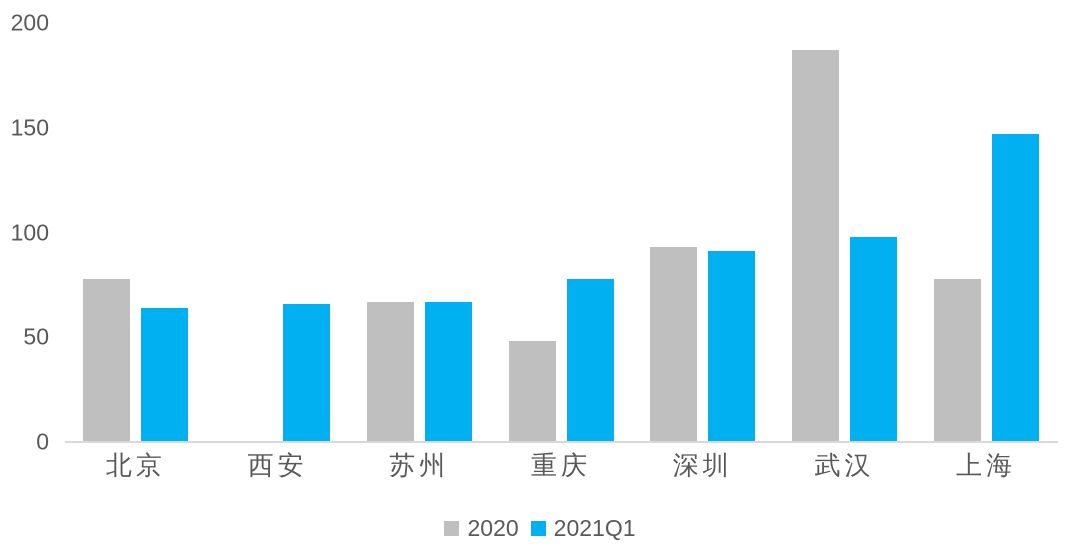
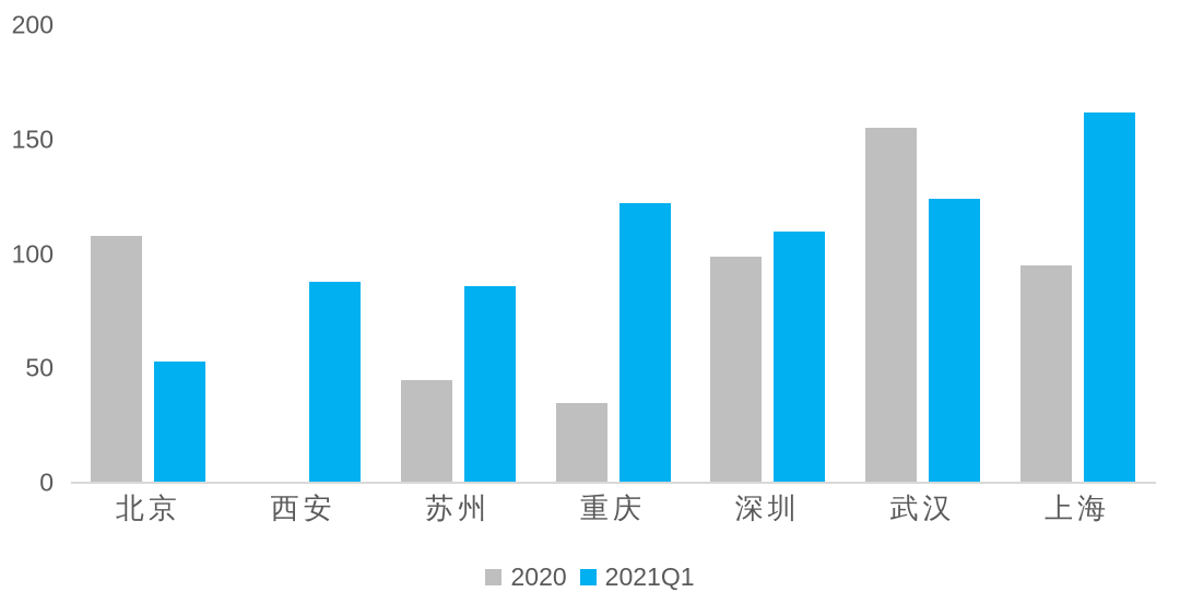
2020/北京: 78 -> 108
2021Q1/北京: 64 -> 53
2021Q1/西安: 66 -> 88
2020/苏州: 67 -> 45
2021Q1/苏州: 67 -> 86
2020/重庆: 48 -> 35
2021Q1/重庆: 78 -> 122
2020/深圳: 93 -> 99
2021Q1/深圳: 91 -> 110
2020/武汉: 187 -> 155
2021Q1/武汉: 98 -> 124
2020/上海: 78 -> 95
2021Q1/上海: 147 -> 162
